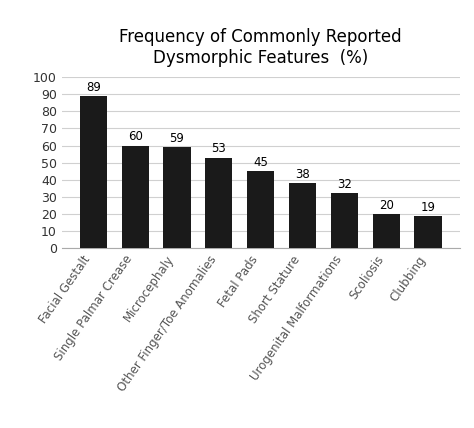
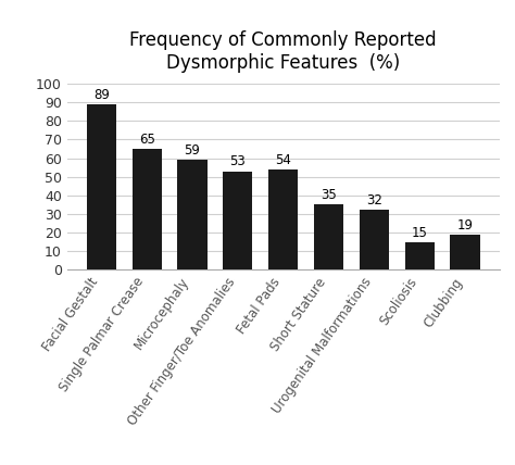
Single Palmar Crease: 60 -> 65
Fetal Pads: 45 -> 54
Short Stature: 38 -> 35
Scoliosis: 20 -> 15
